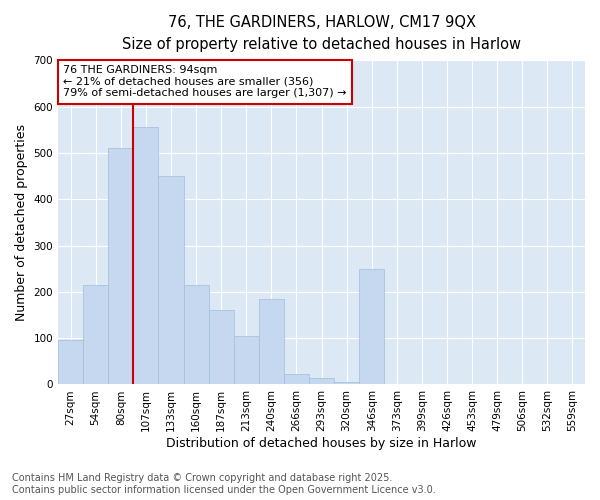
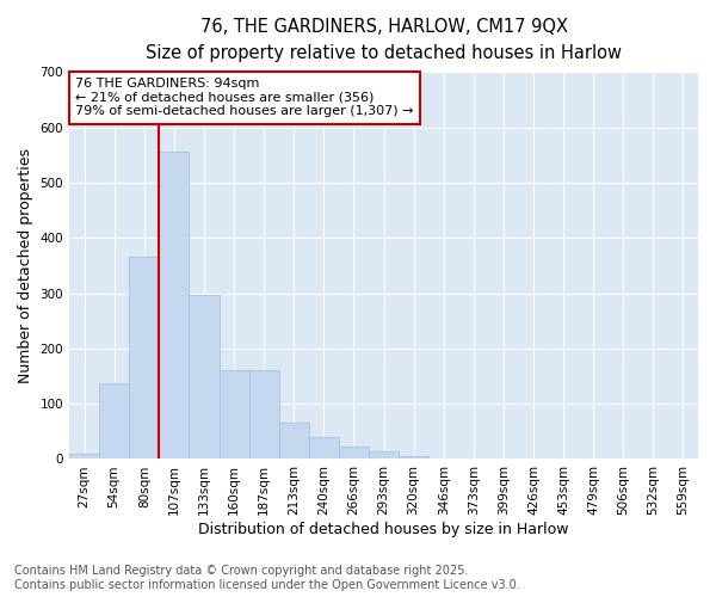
27sqm: 95 -> 10
54sqm: 215 -> 138
80sqm: 510 -> 365
133sqm: 450 -> 297
160sqm: 215 -> 160
213sqm: 105 -> 65
240sqm: 185 -> 40
346sqm: 250 -> 1
